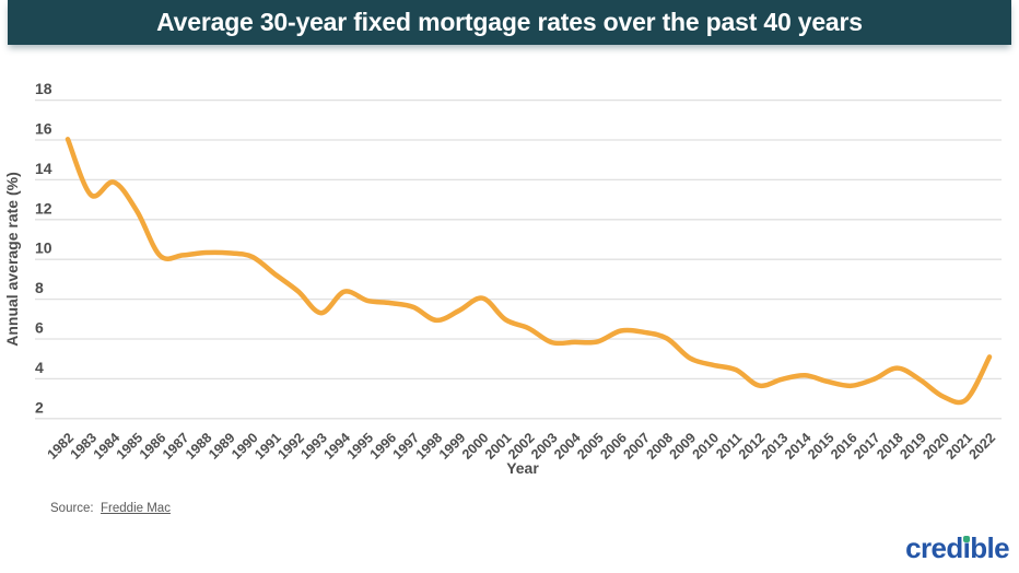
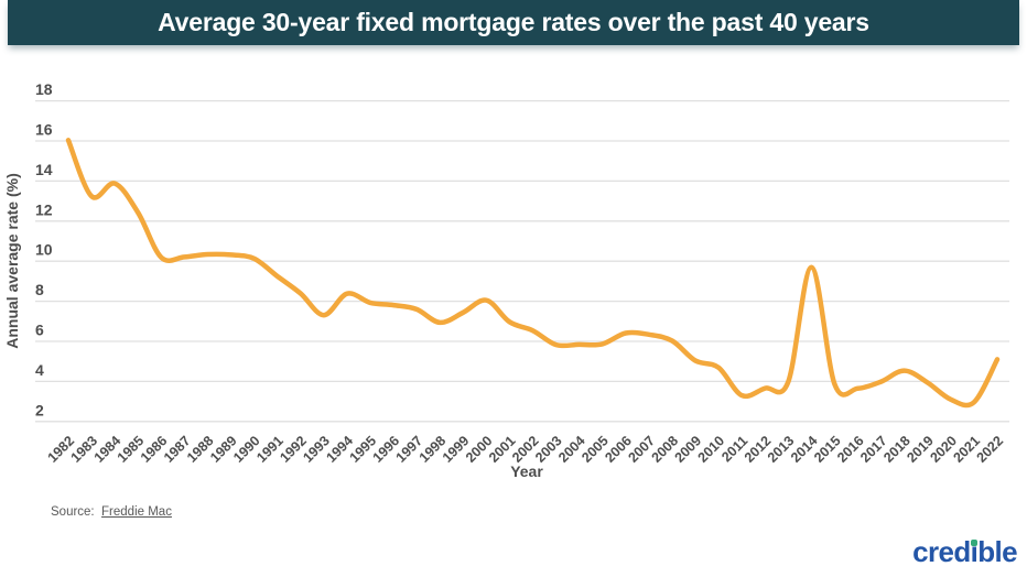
2011: 4.5 -> 3.3
2014: 4.2 -> 9.7
